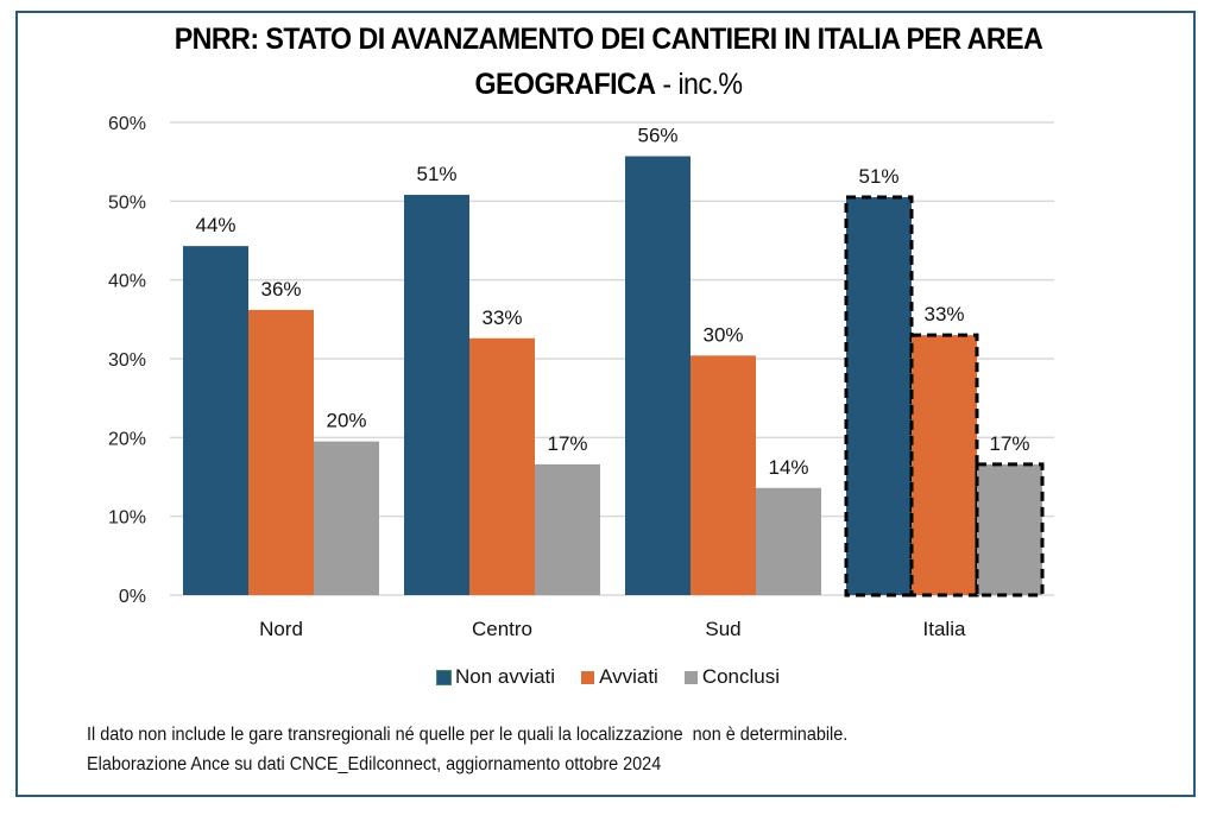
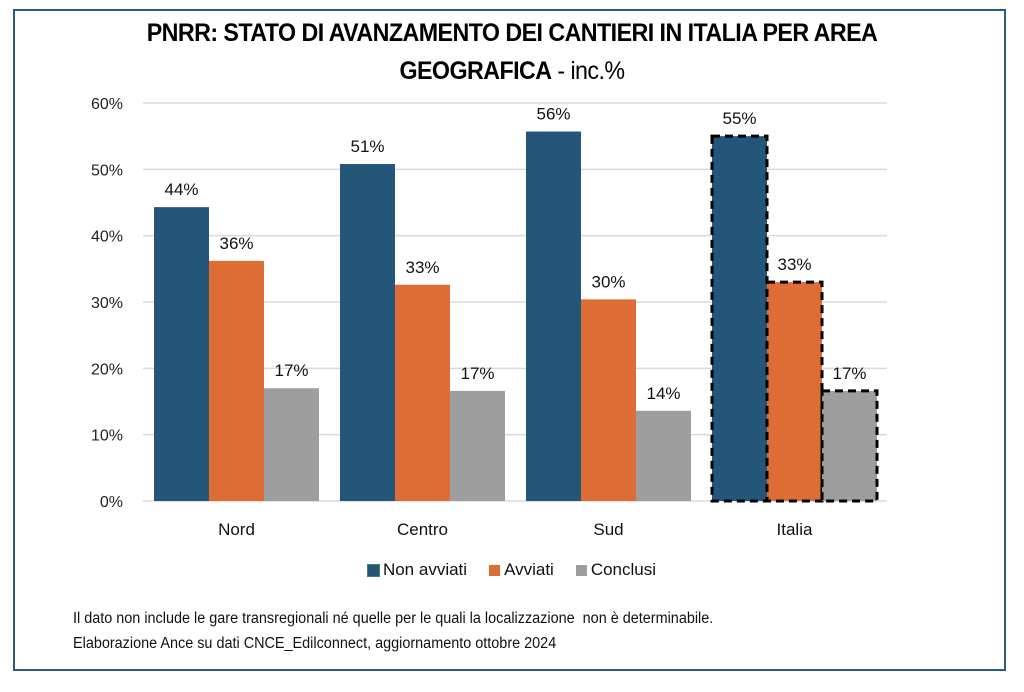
Conclusi/Nord: 20% -> 17%
Non avviati/Italia: 51% -> 55%
